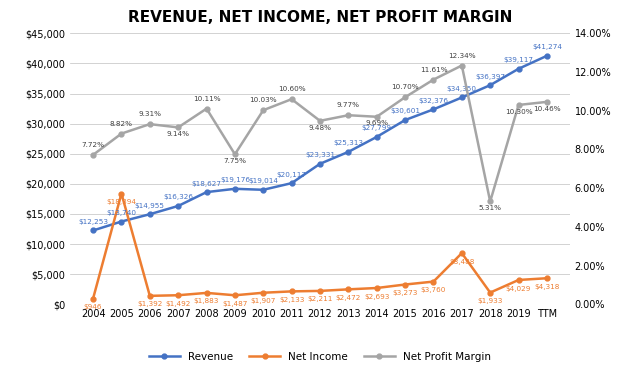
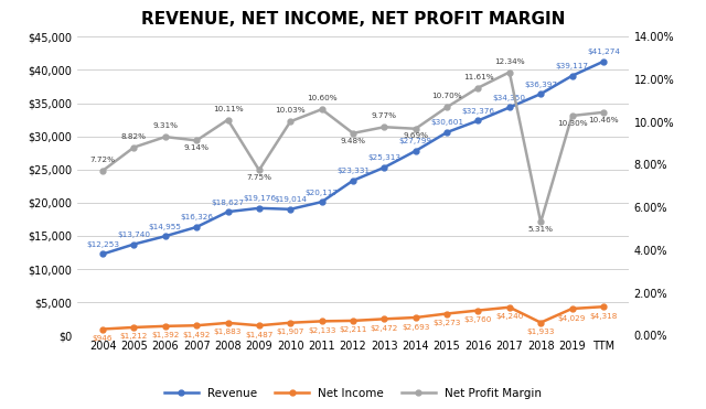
Net Income/2005: $18,394 -> $1,212
Net Income/2017: $8,488 -> $4,240
